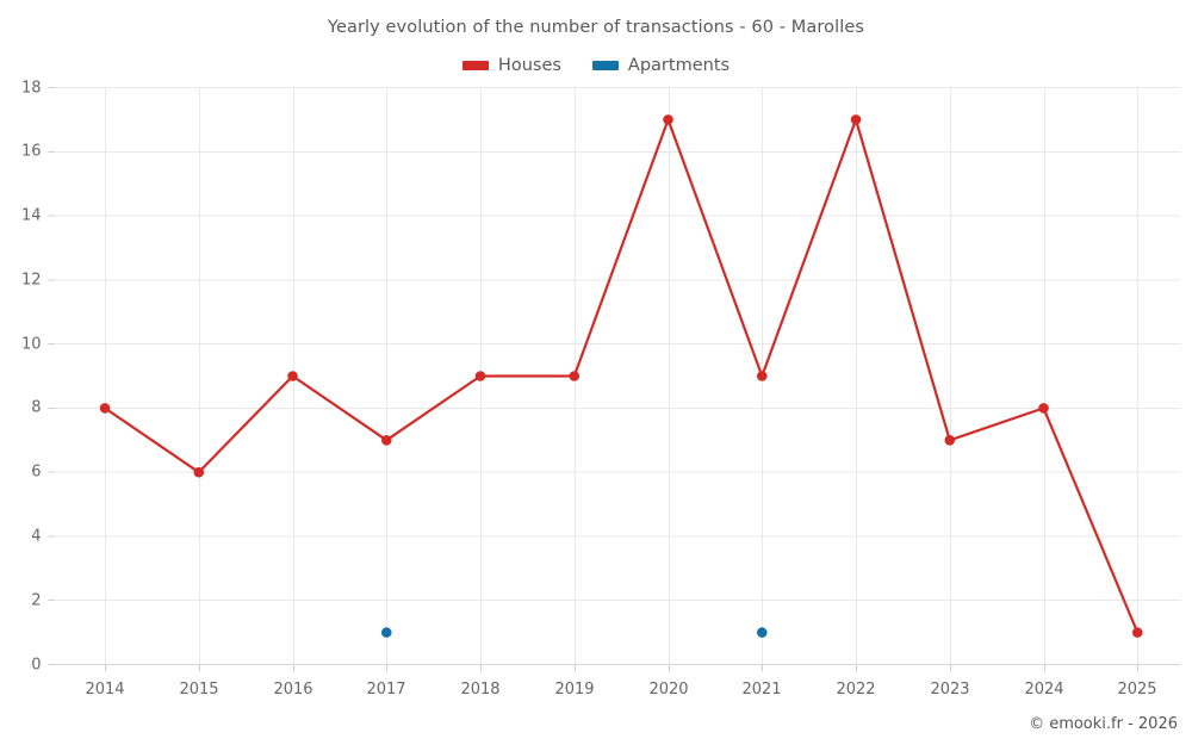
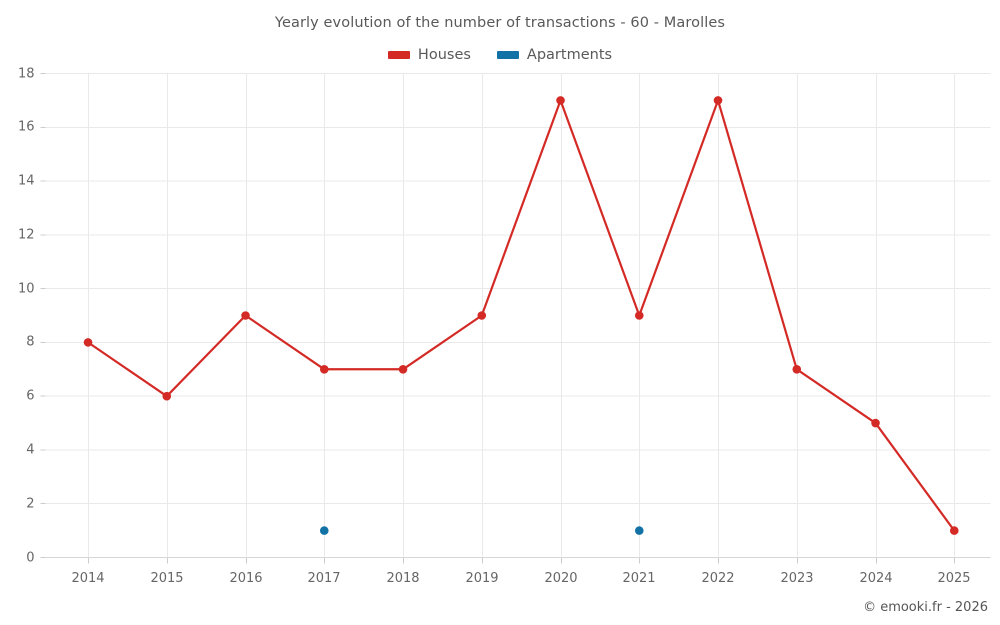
Houses/2018: 9 -> 7
Houses/2024: 8 -> 5
